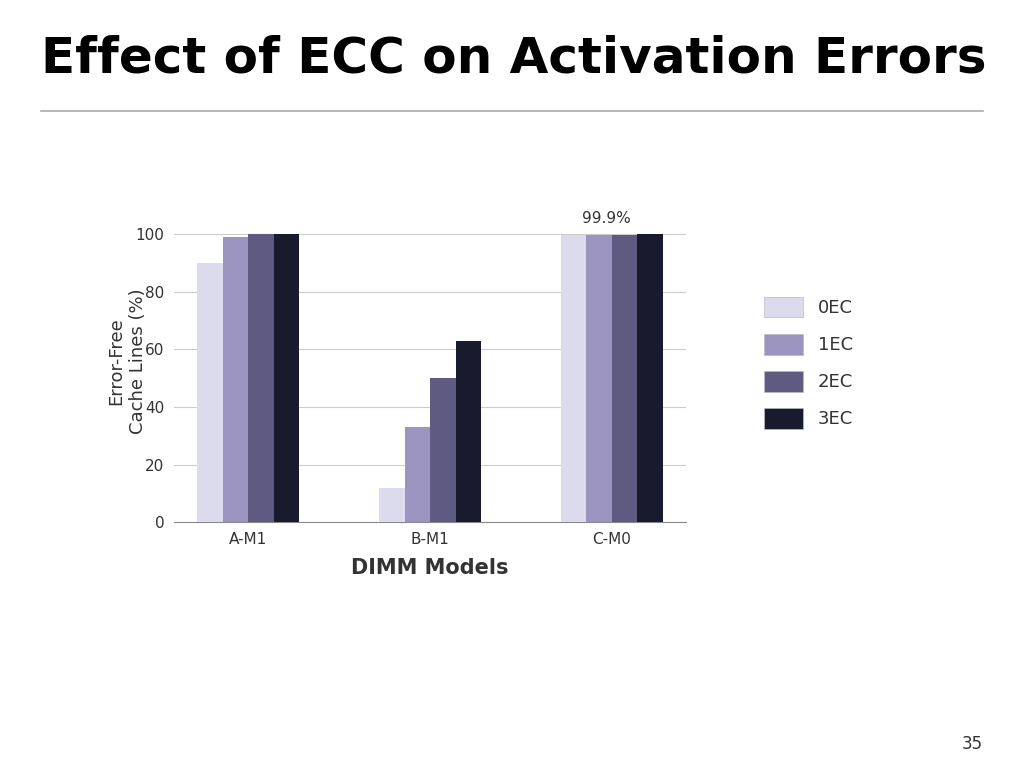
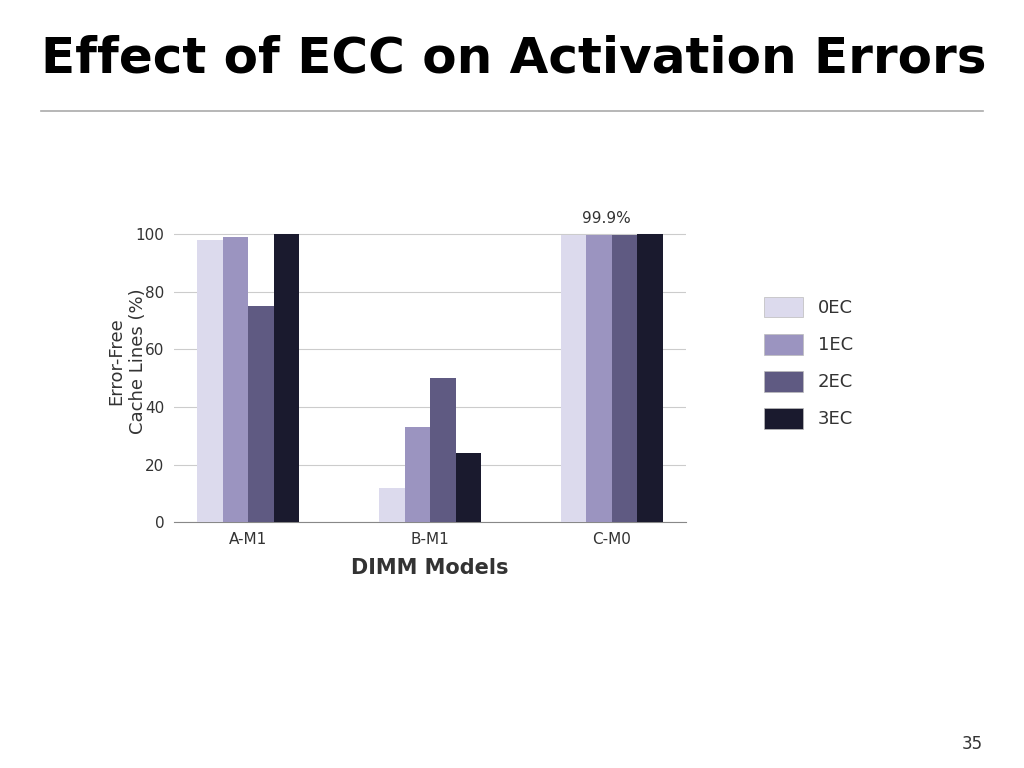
0EC/A-M1: 90.0 -> 98.0
2EC/A-M1: 100.0 -> 75.0
3EC/B-M1: 63 -> 24
